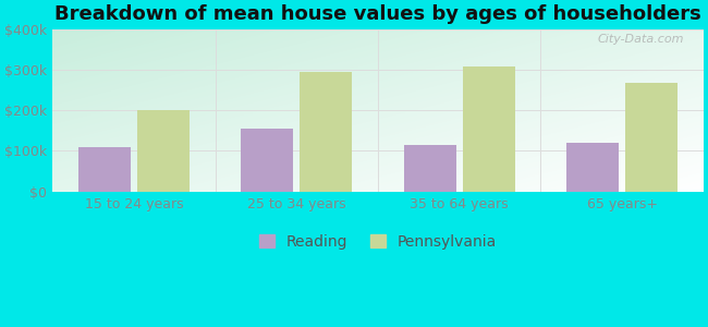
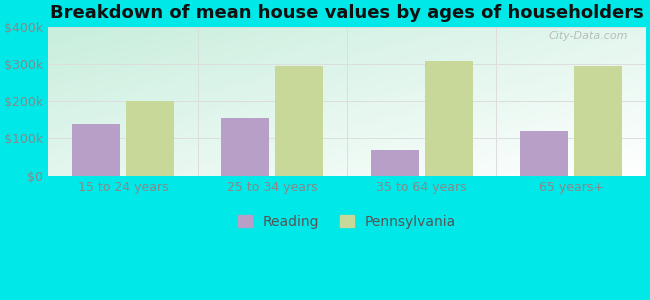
Reading/15 to 24 years: $110k -> $140k
Reading/35 to 64 years: $115k -> $70k
Pennsylvania/65 years+: $268k -> $295k
